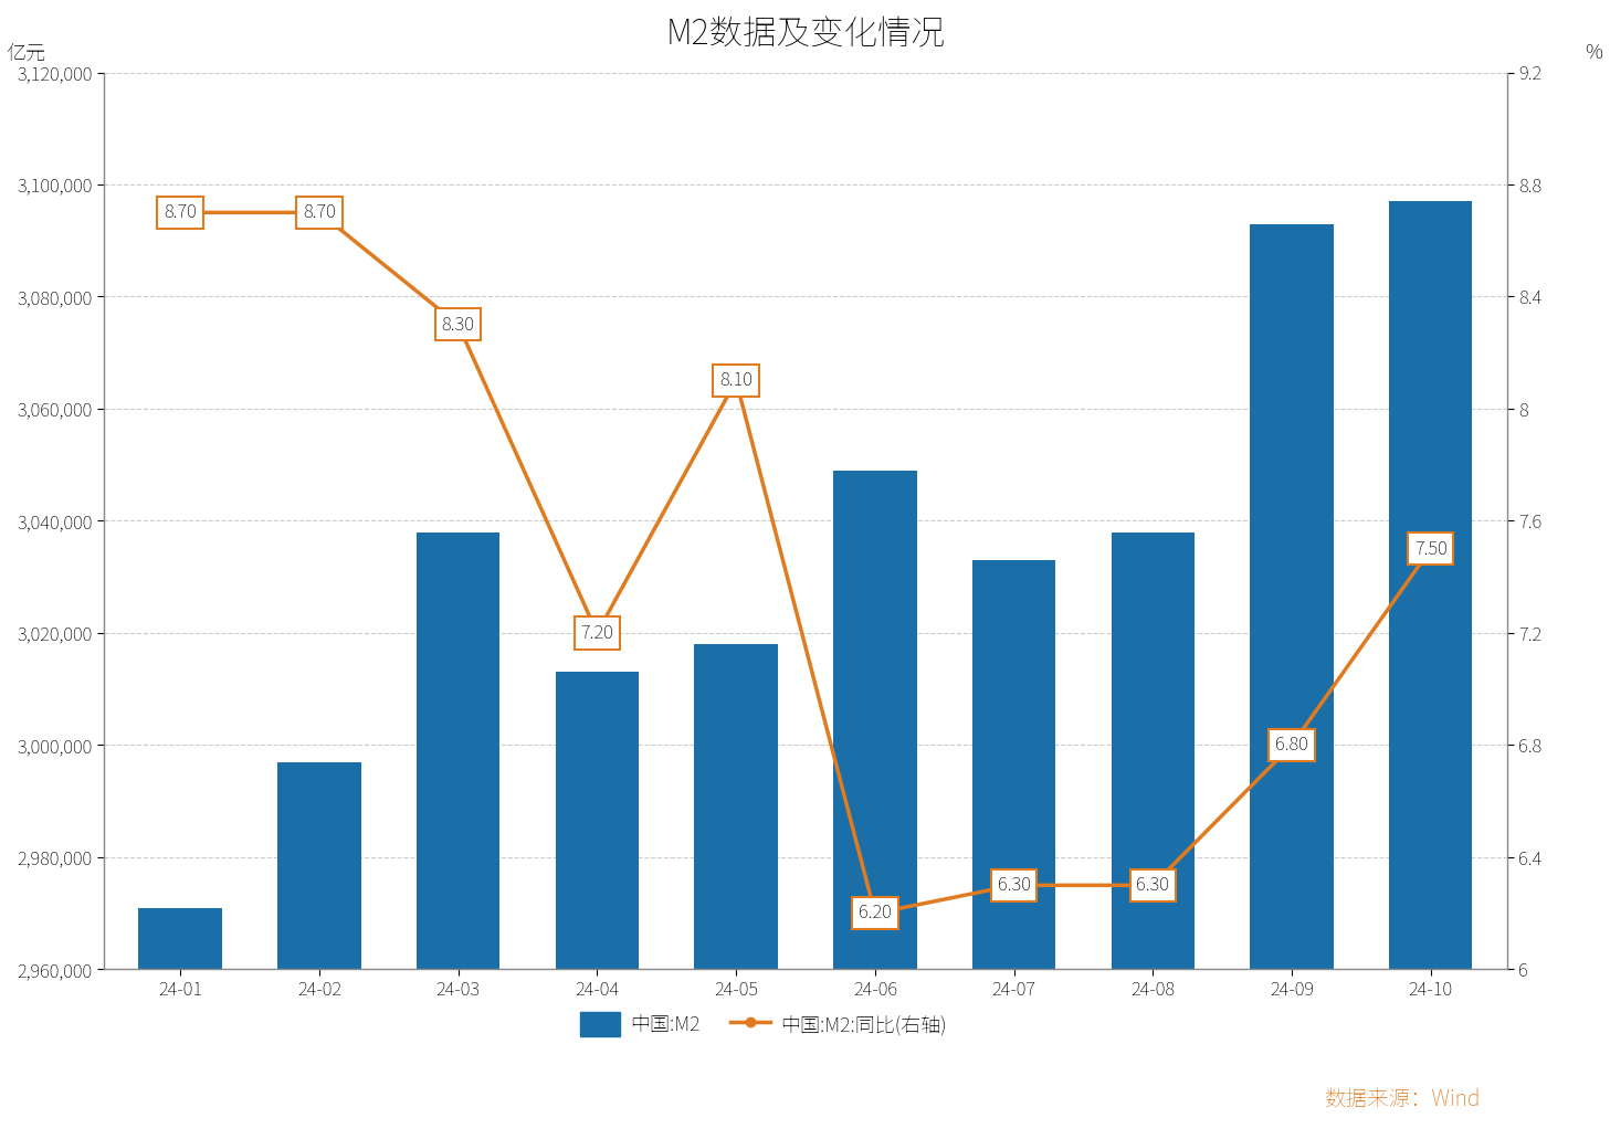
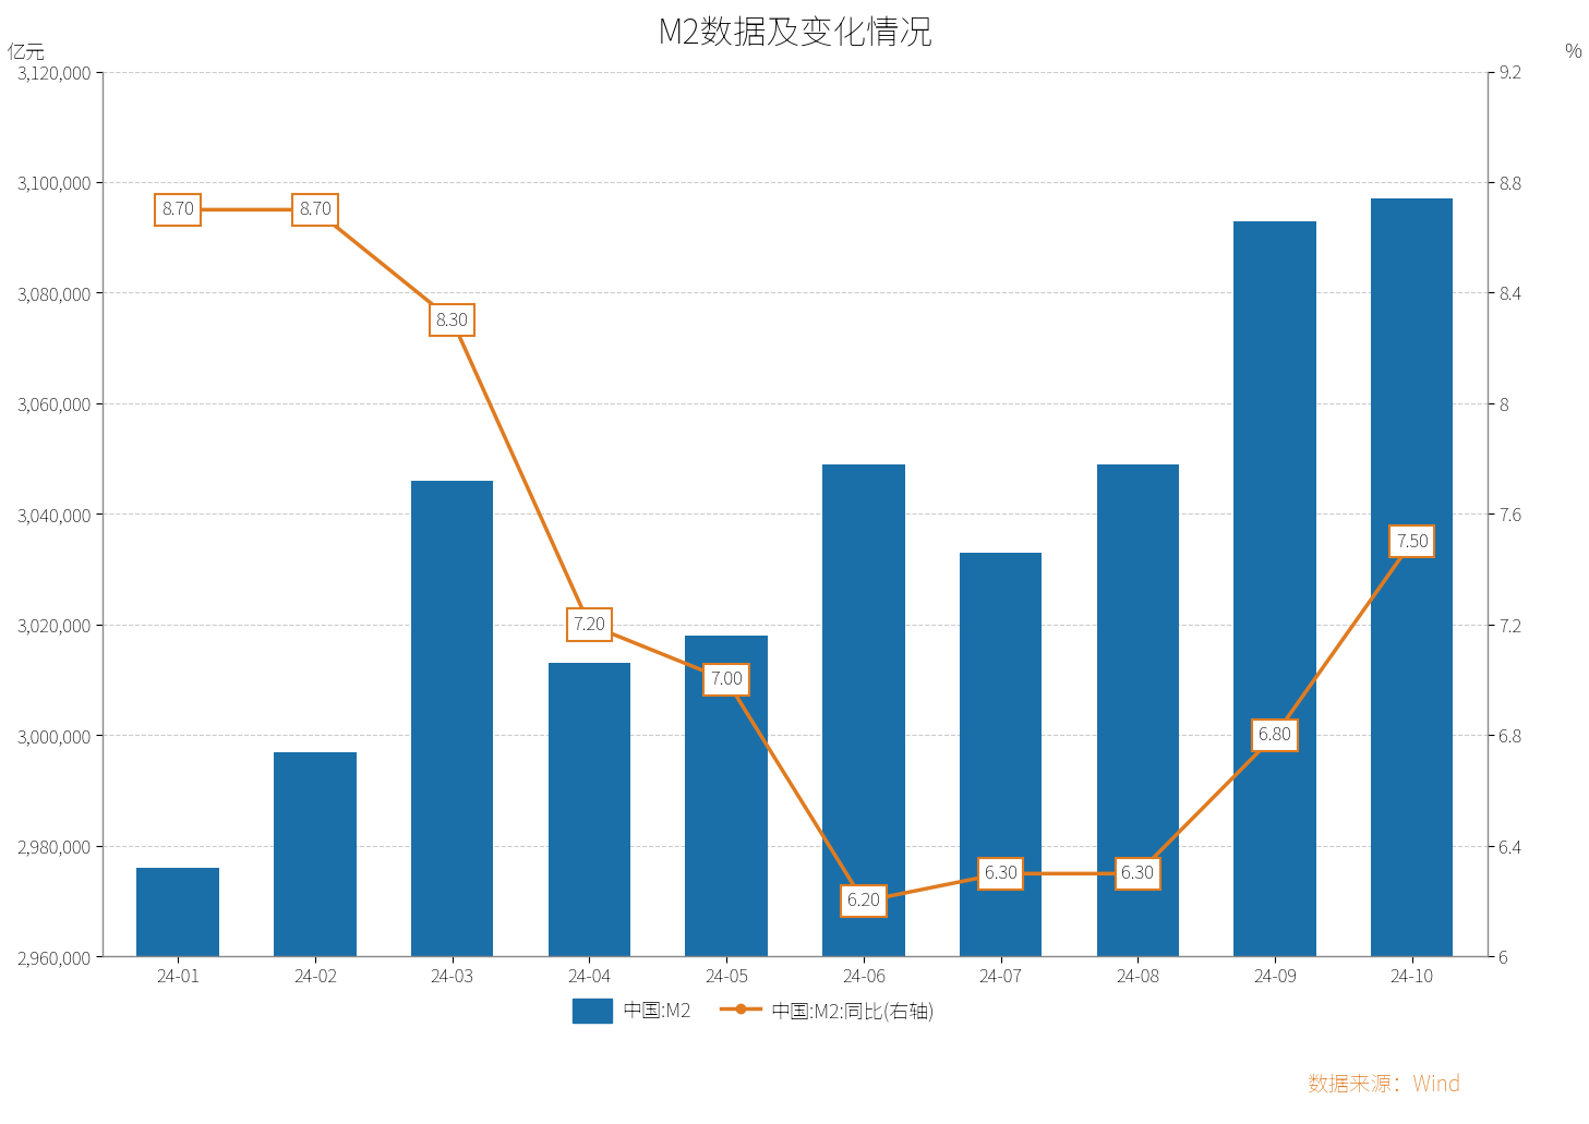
中国:M2/24-01: 2,971,000 -> 2,976,000
中国:M2/24-03: 3,038,000 -> 3,046,000
中国:M2:同比(右轴)/24-05: 8.10 -> 7.00
中国:M2/24-08: 3,038,000 -> 3,049,000
